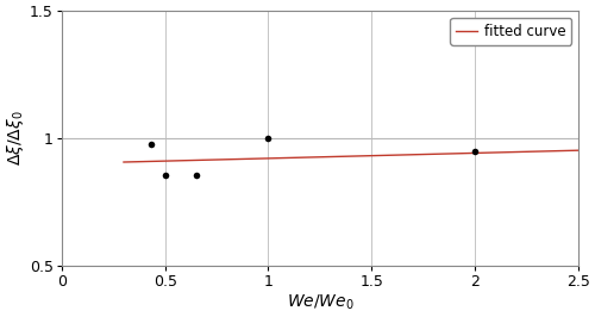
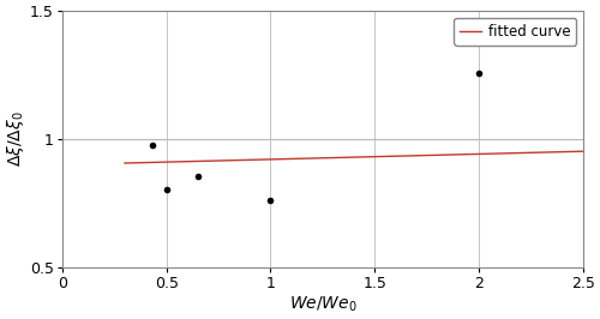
0.5: 0.855 -> 0.805
1: 1.002 -> 0.760
2: 0.948 -> 1.255
